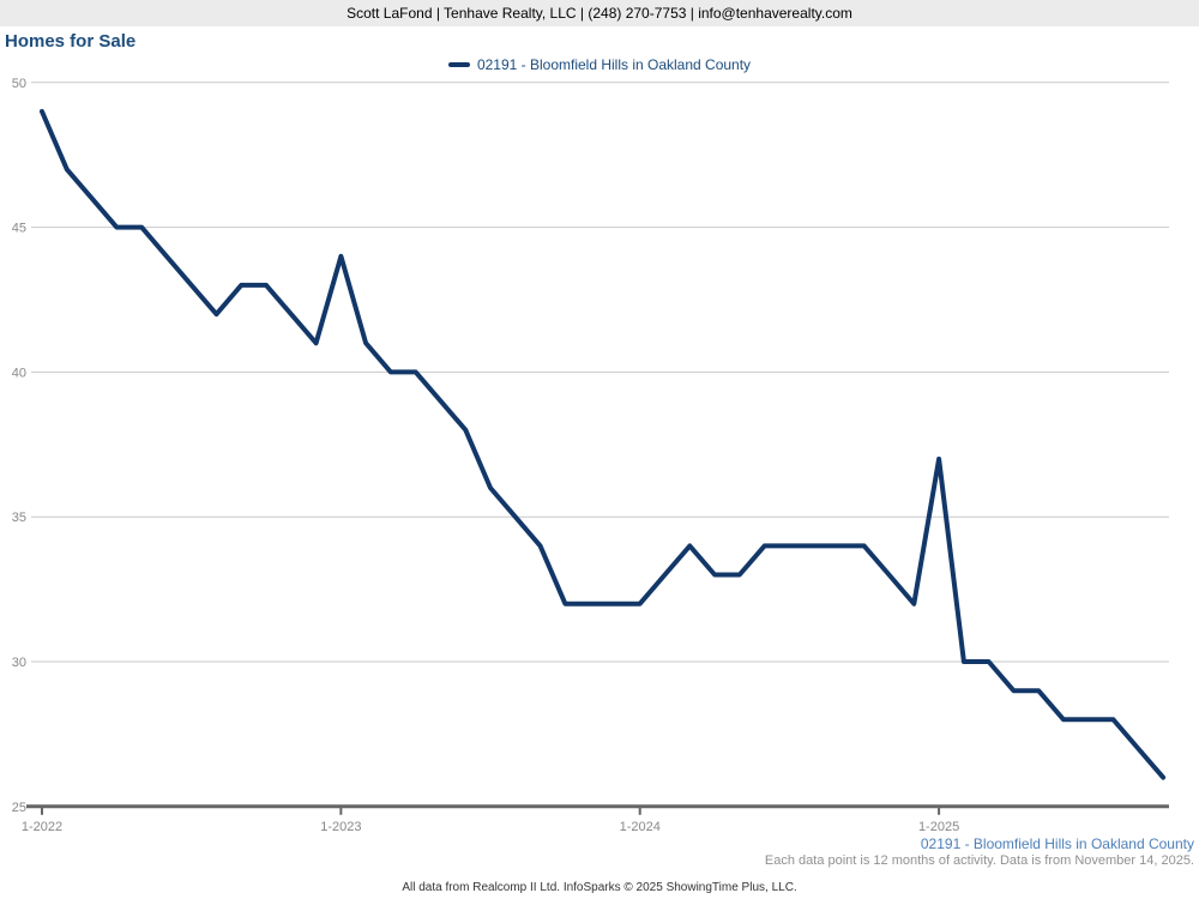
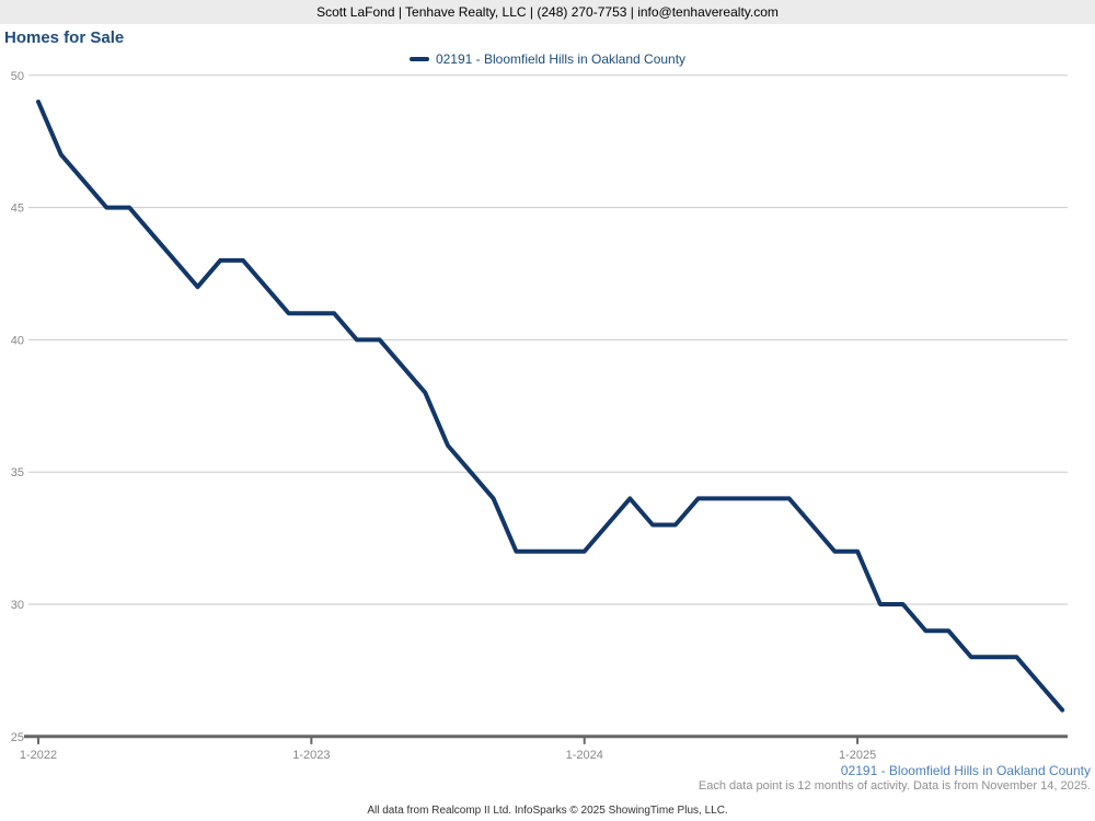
1-2023: 44 -> 41
1-2025: 37 -> 32
